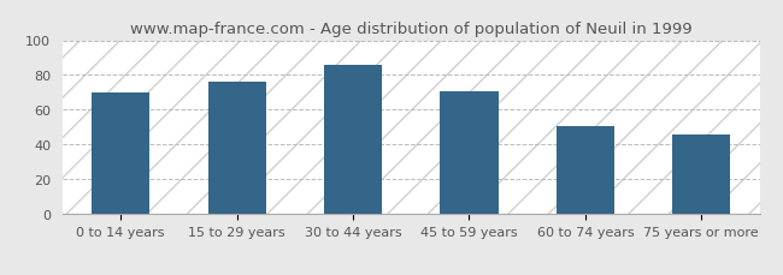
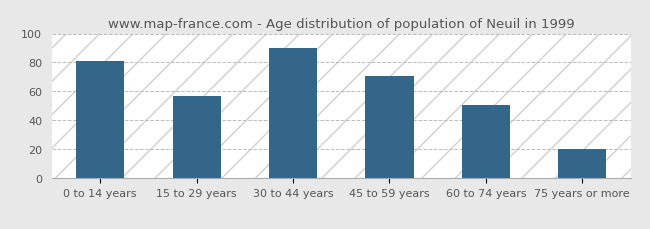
0 to 14 years: 70 -> 81
15 to 29 years: 76 -> 57
30 to 44 years: 86 -> 90
75 years or more: 46 -> 20
